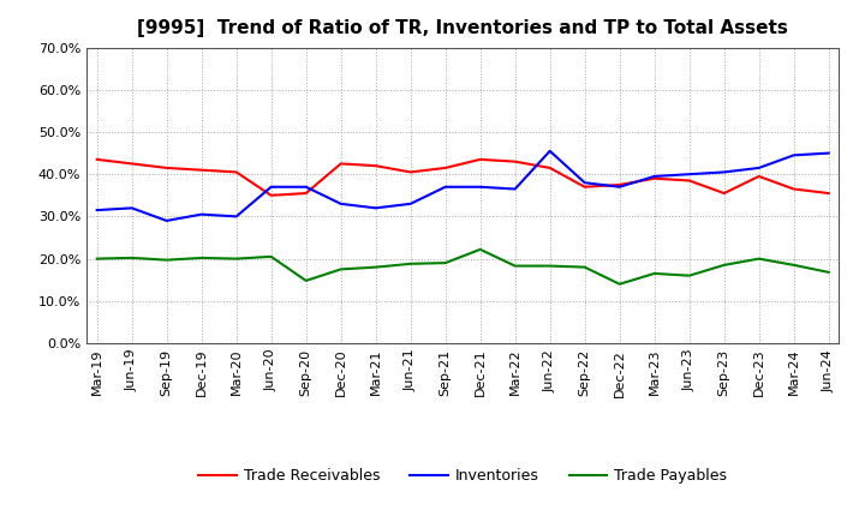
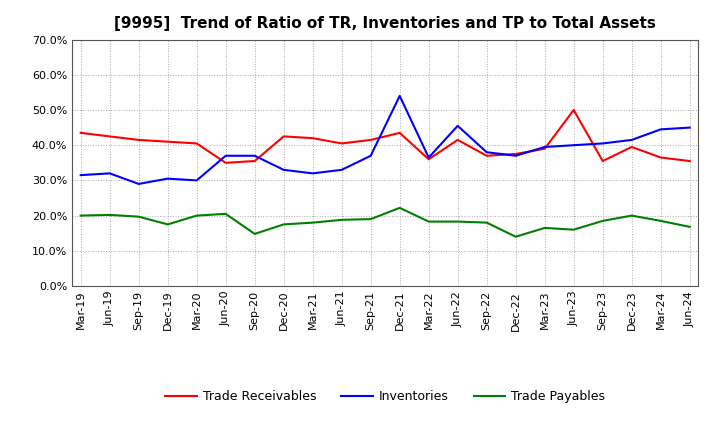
Trade Payables/Dec-19: 20.2% -> 17.5%
Inventories/Dec-21: 37.0% -> 54.0%
Trade Receivables/Mar-22: 43.0% -> 36.0%
Trade Receivables/Jun-23: 38.5% -> 50.0%
